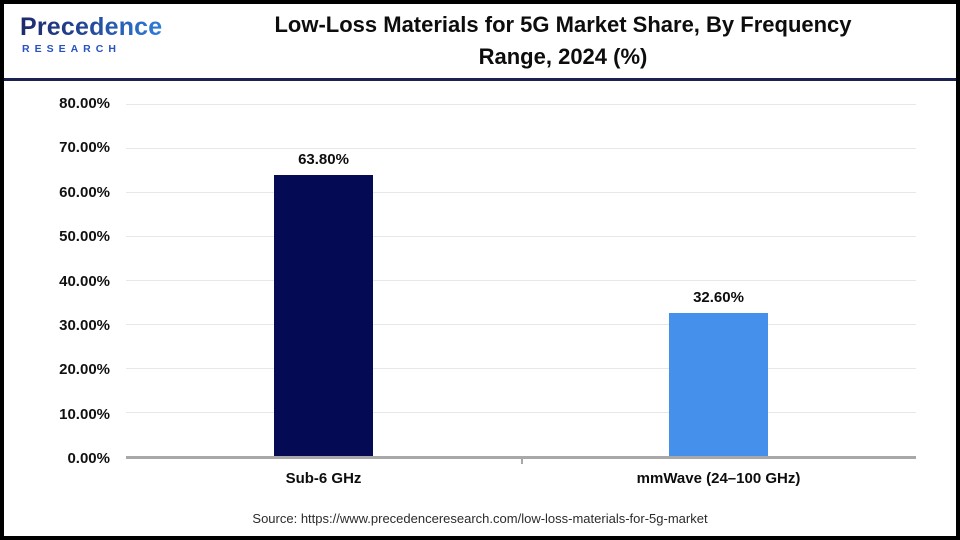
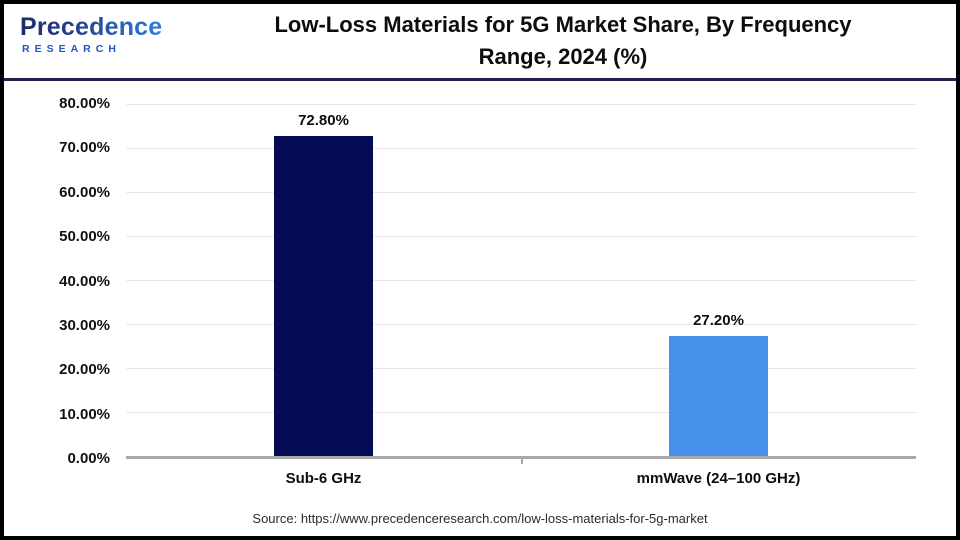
Sub-6 GHz: 63.80% -> 72.80%
mmWave (24–100 GHz): 32.60% -> 27.20%
